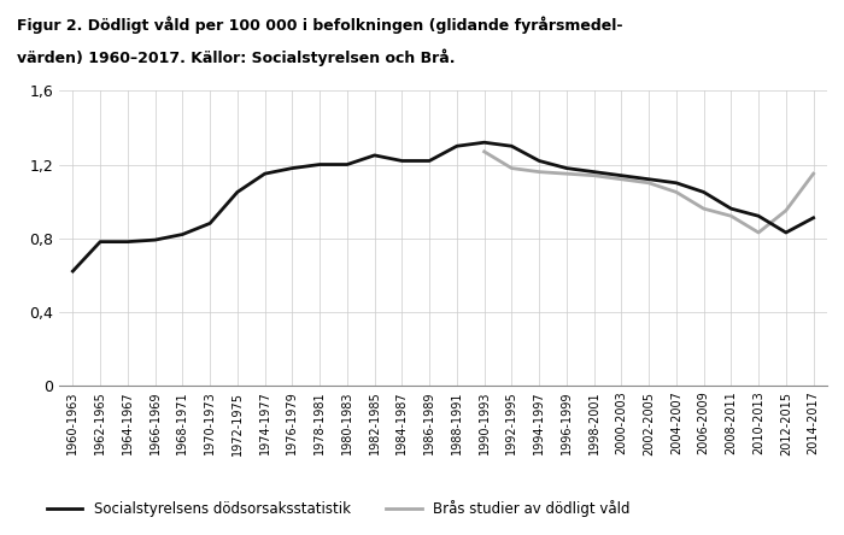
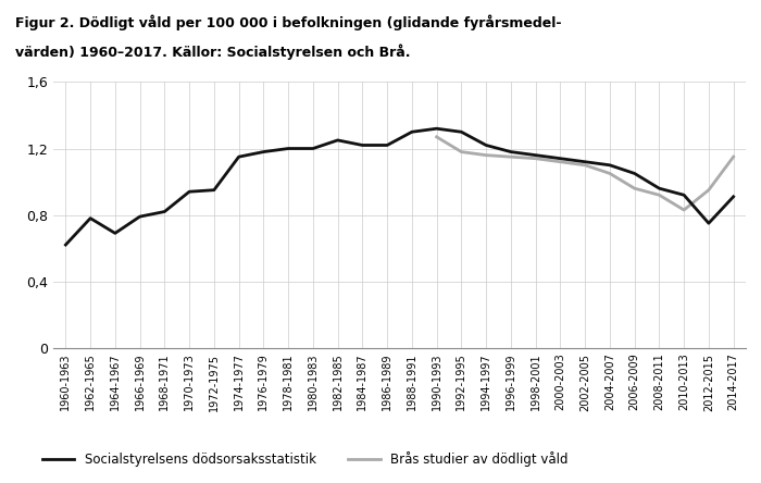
Socialstyrelsens dödsorsaksstatistik/1964-1967: 0,78 -> 0,69
Socialstyrelsens dödsorsaksstatistik/1970-1973: 0,88 -> 0,94
Socialstyrelsens dödsorsaksstatistik/1972-1975: 1,05 -> 0,95
Socialstyrelsens dödsorsaksstatistik/2012-2015: 0,83 -> 0,75
